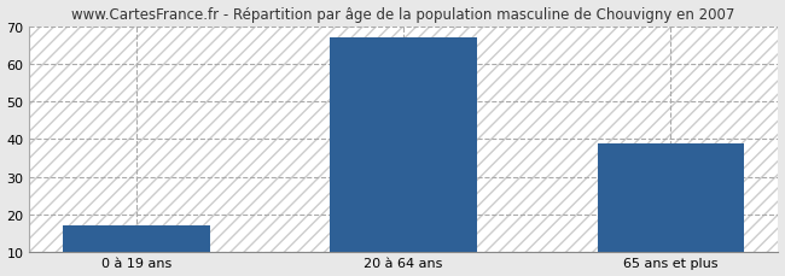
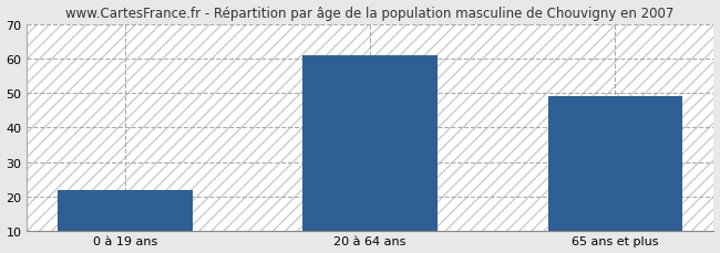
0 à 19 ans: 17 -> 22
20 à 64 ans: 67 -> 61
65 ans et plus: 39 -> 49
